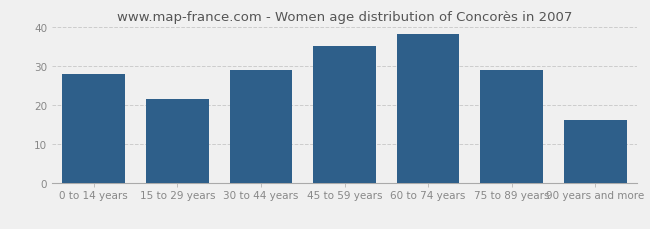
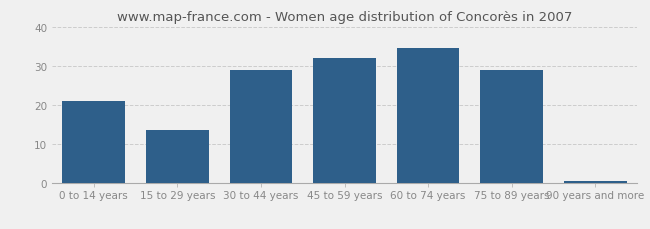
0 to 14 years: 28.0 -> 21.0
15 to 29 years: 21.5 -> 13.5
45 to 59 years: 35.0 -> 32.0
60 to 74 years: 38.0 -> 34.5
90 years and more: 16.0 -> 0.5
